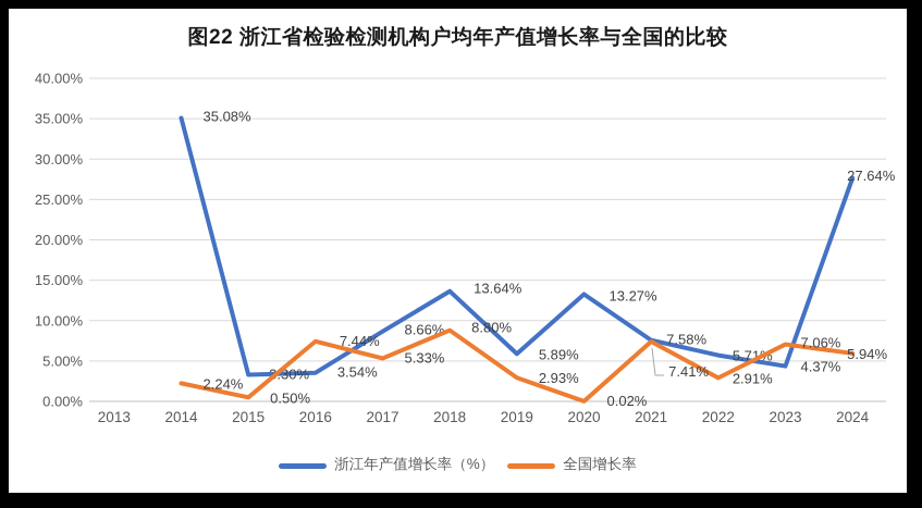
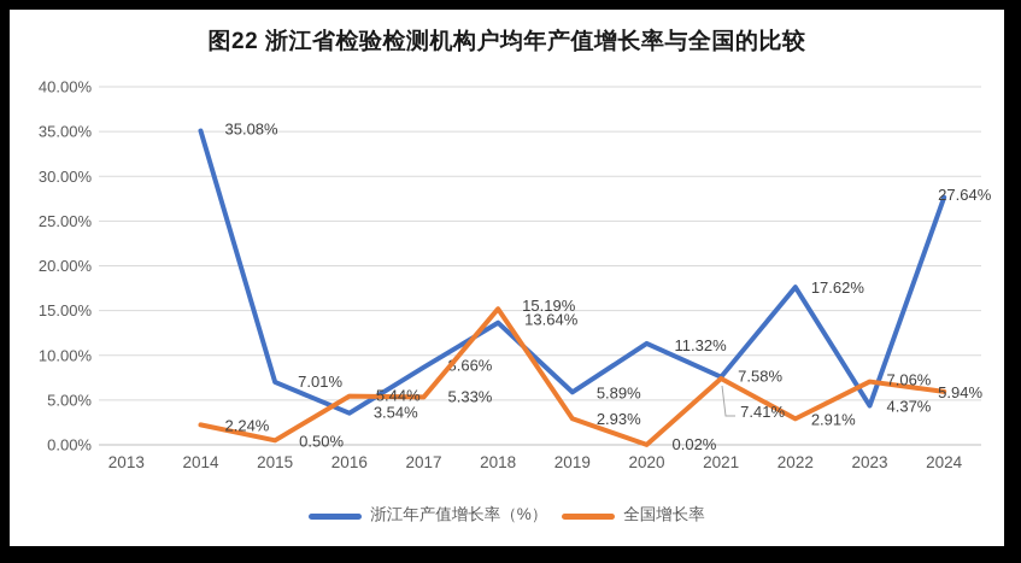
浙江年产值增长率（%）/2015: 3.30% -> 7.01%
全国增长率/2016: 7.44% -> 5.44%
全国增长率/2018: 8.80% -> 15.19%
浙江年产值增长率（%）/2020: 13.27% -> 11.32%
浙江年产值增长率（%）/2022: 5.71% -> 17.62%
